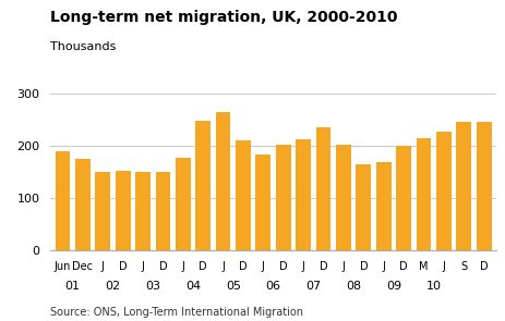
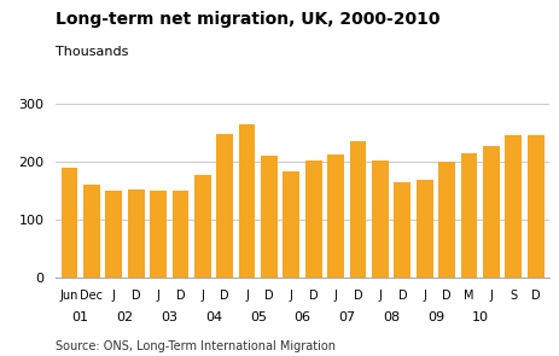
Dec: 175 -> 160
